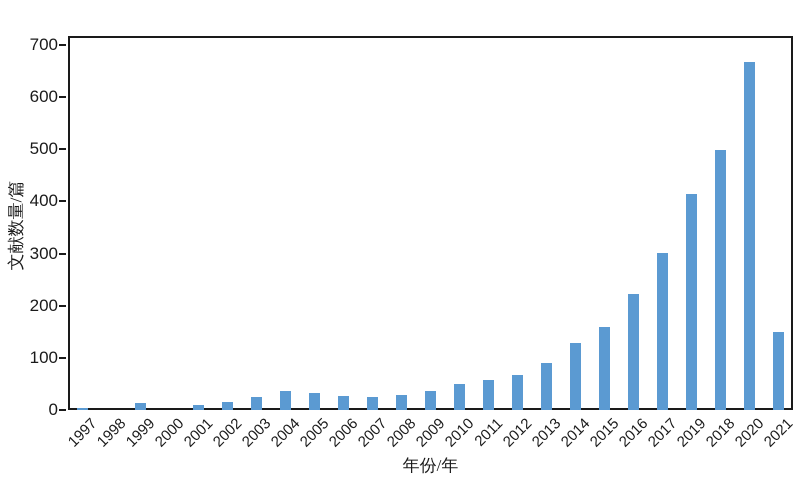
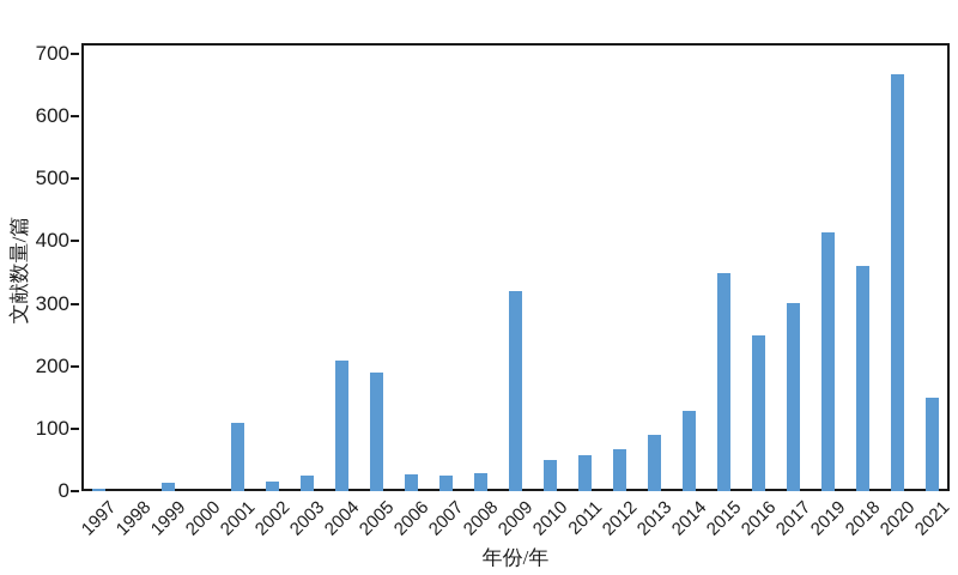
2001: 10 -> 110
2004: 40 -> 210
2005: 30 -> 190
2009: 40 -> 320
2015: 160 -> 350
2016: 220 -> 250
2018: 500 -> 360
